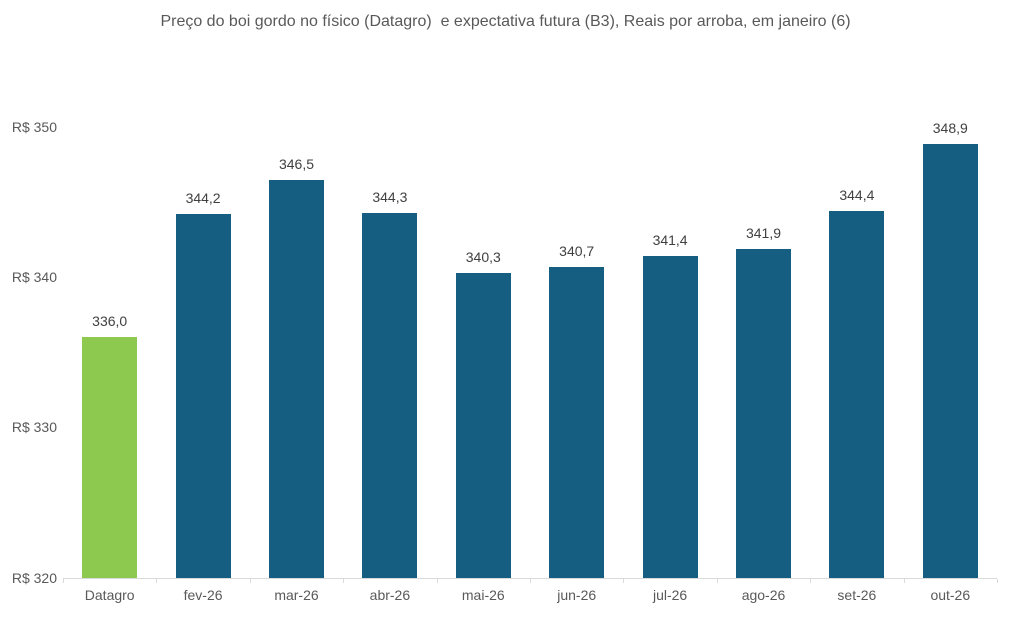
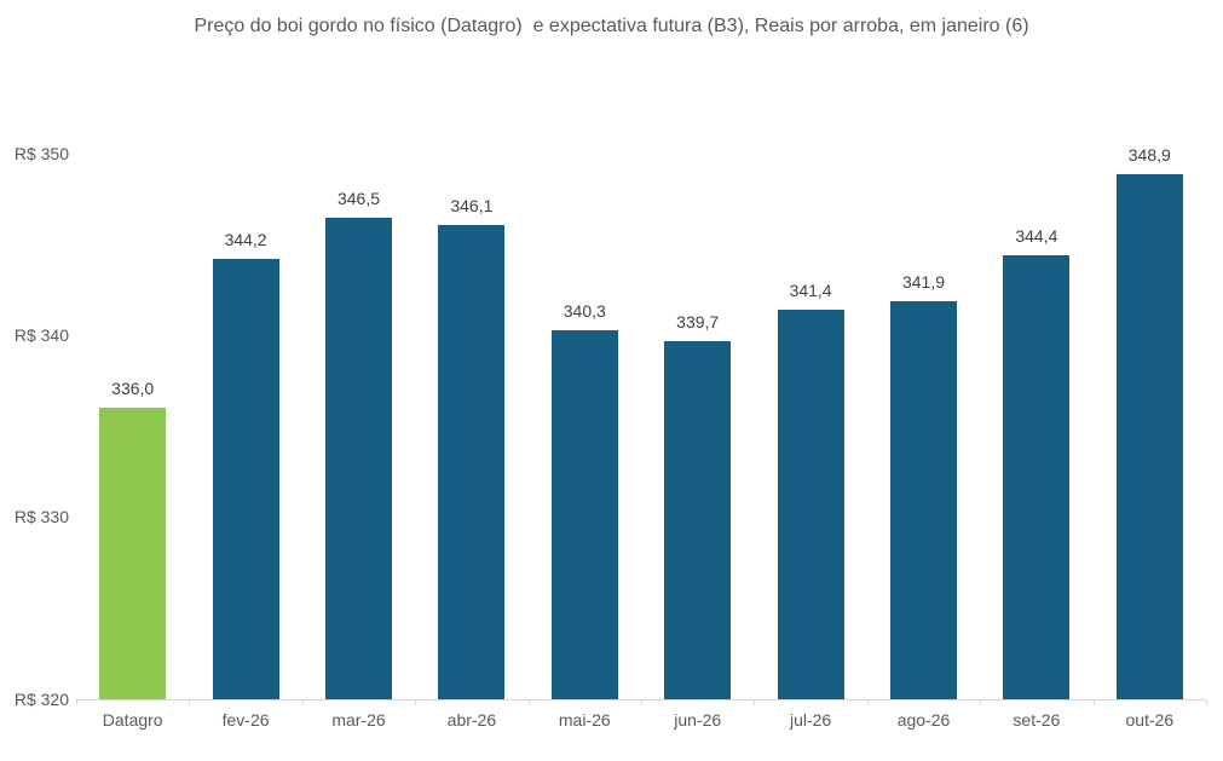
abr-26: 344,3 -> 346,1
jun-26: 340,7 -> 339,7
